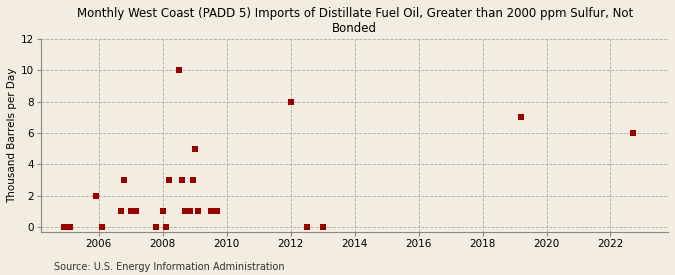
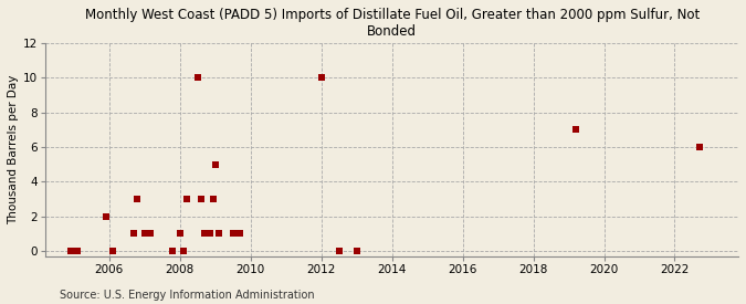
2012: 8 -> 10
